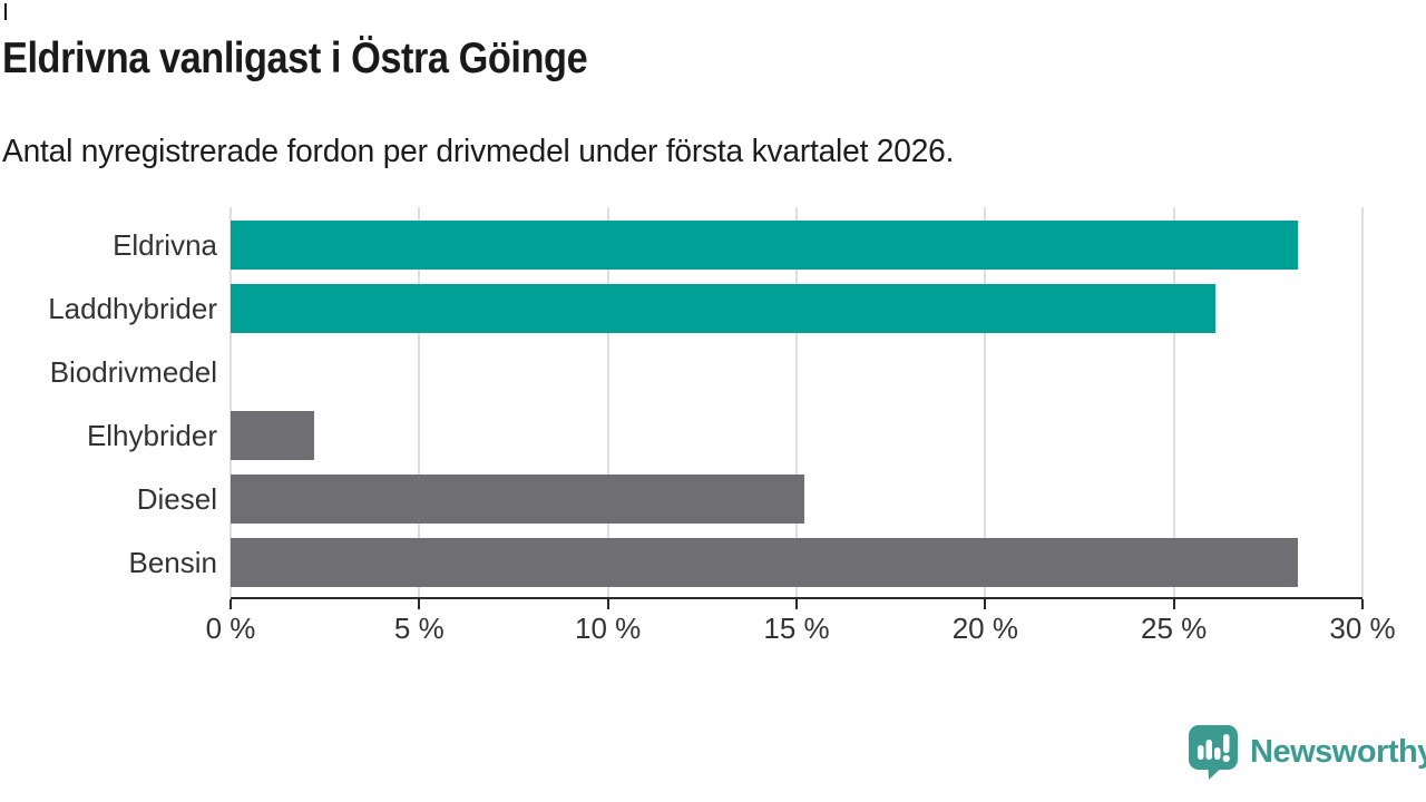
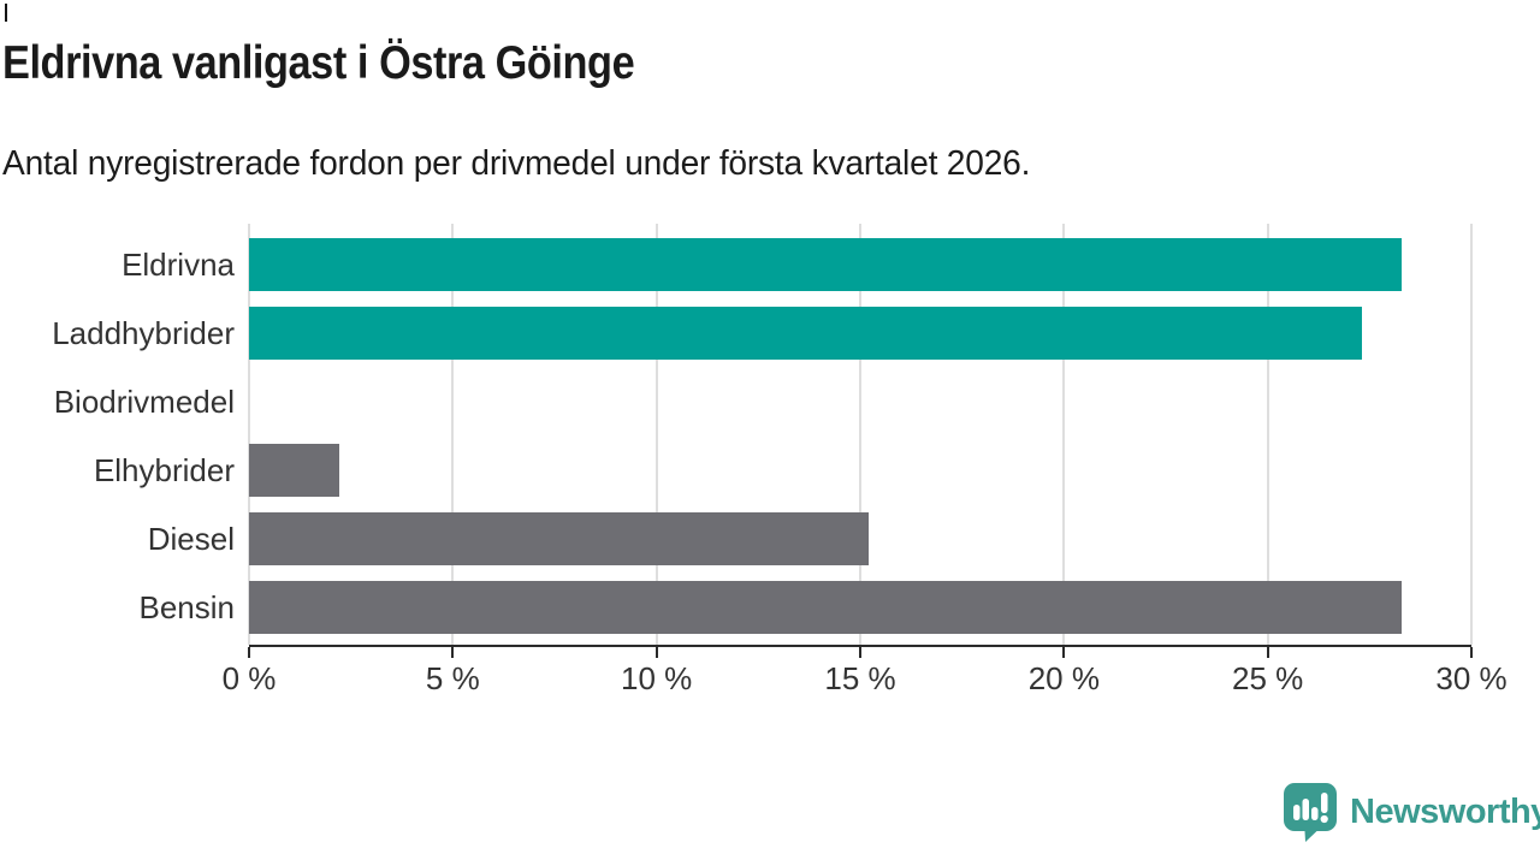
Laddhybrider: 26.1% -> 27.3%
